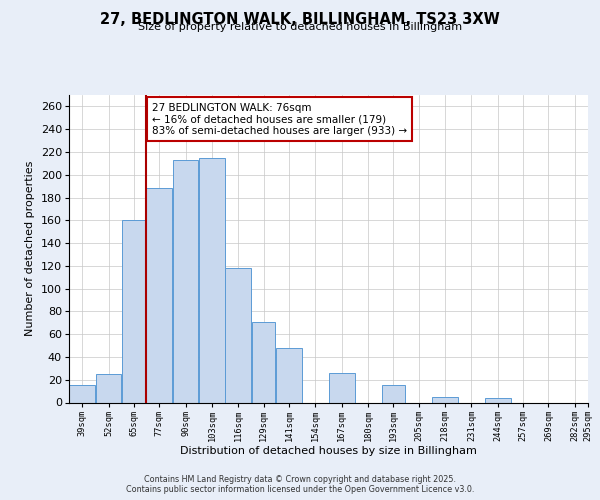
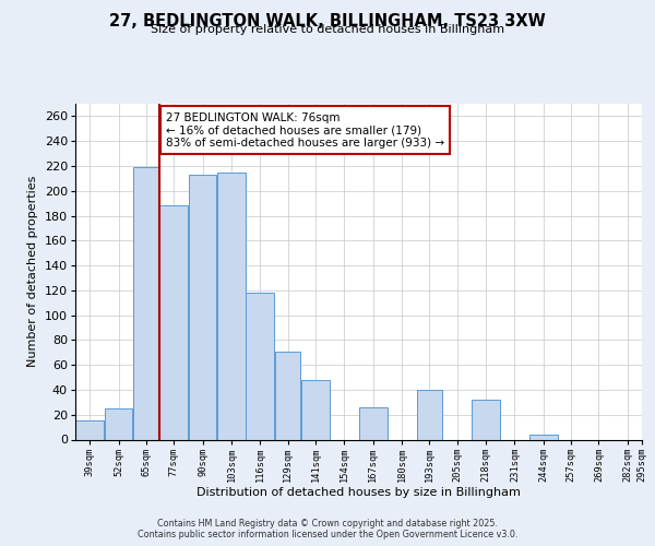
65sqm: 160 -> 219
193sqm: 15 -> 40
218sqm: 5 -> 32
